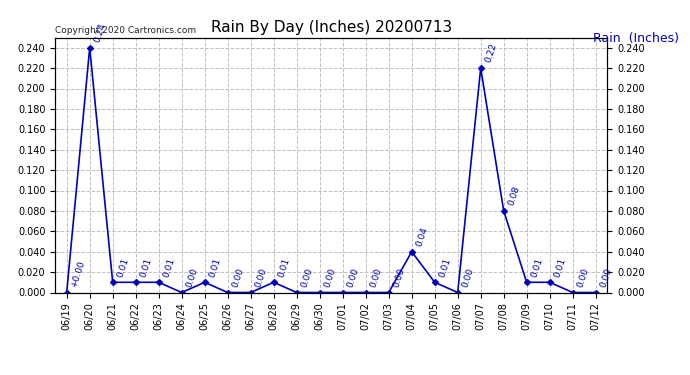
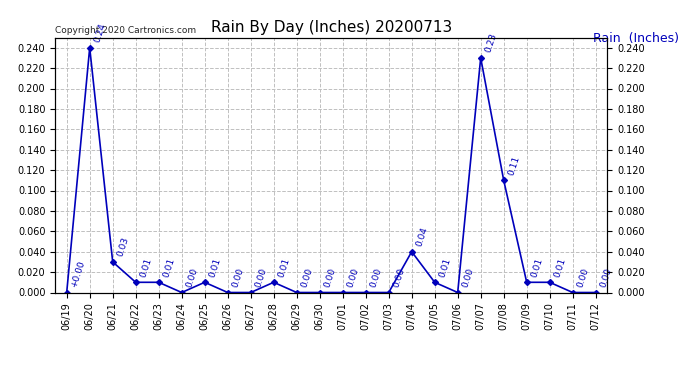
06/21: 0.01 -> 0.03
07/07: 0.22 -> 0.23
07/08: 0.08 -> 0.11
